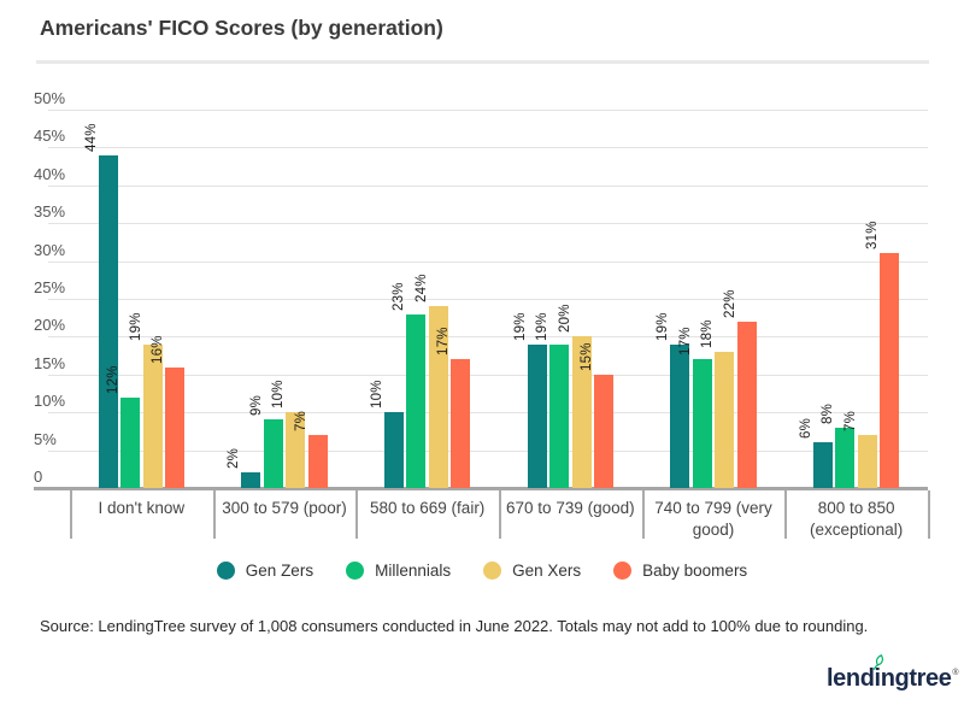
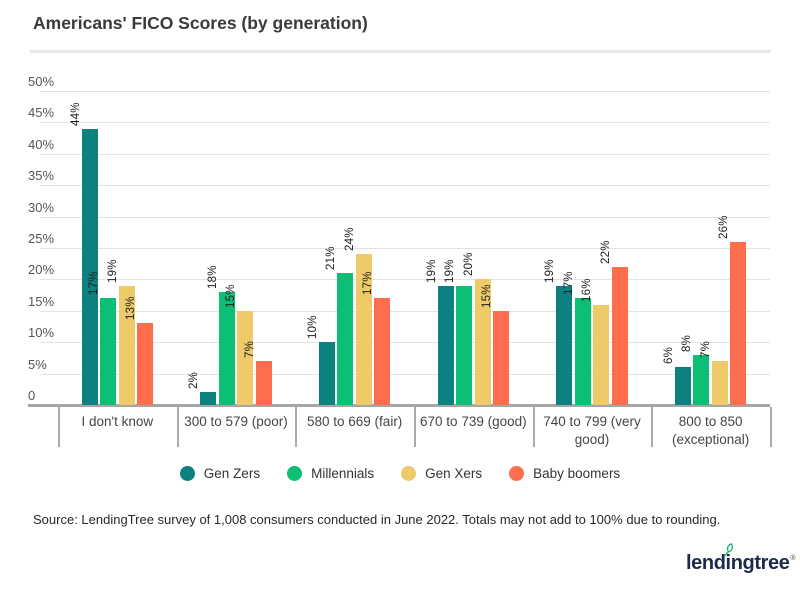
Millennials/I don't know: 12% -> 17%
Baby boomers/I don't know: 16% -> 13%
Millennials/300 to 579 (poor): 9% -> 18%
Gen Xers/300 to 579 (poor): 10% -> 15%
Millennials/580 to 669 (fair): 23% -> 21%
Gen Xers/740 to 799 (very good): 18% -> 16%
Baby boomers/800 to 850 (exceptional): 31% -> 26%
